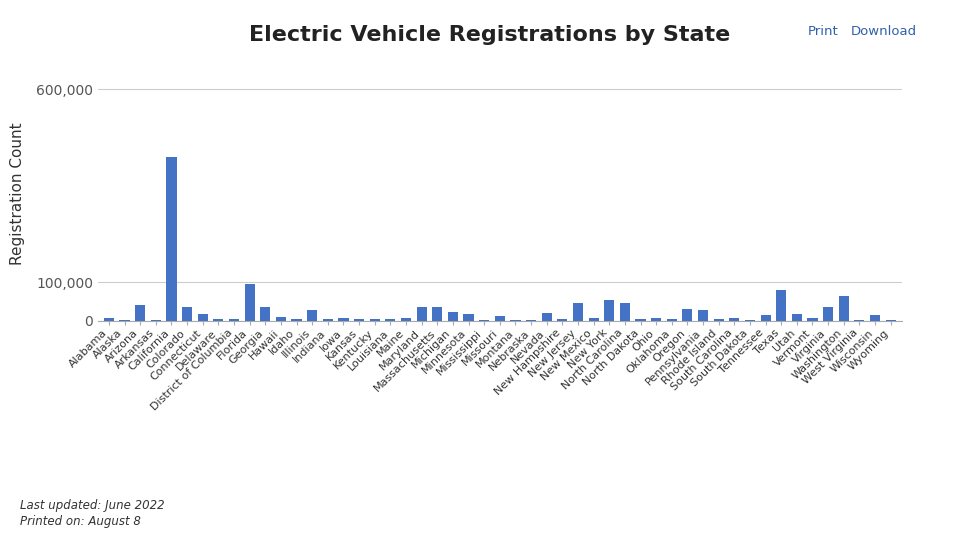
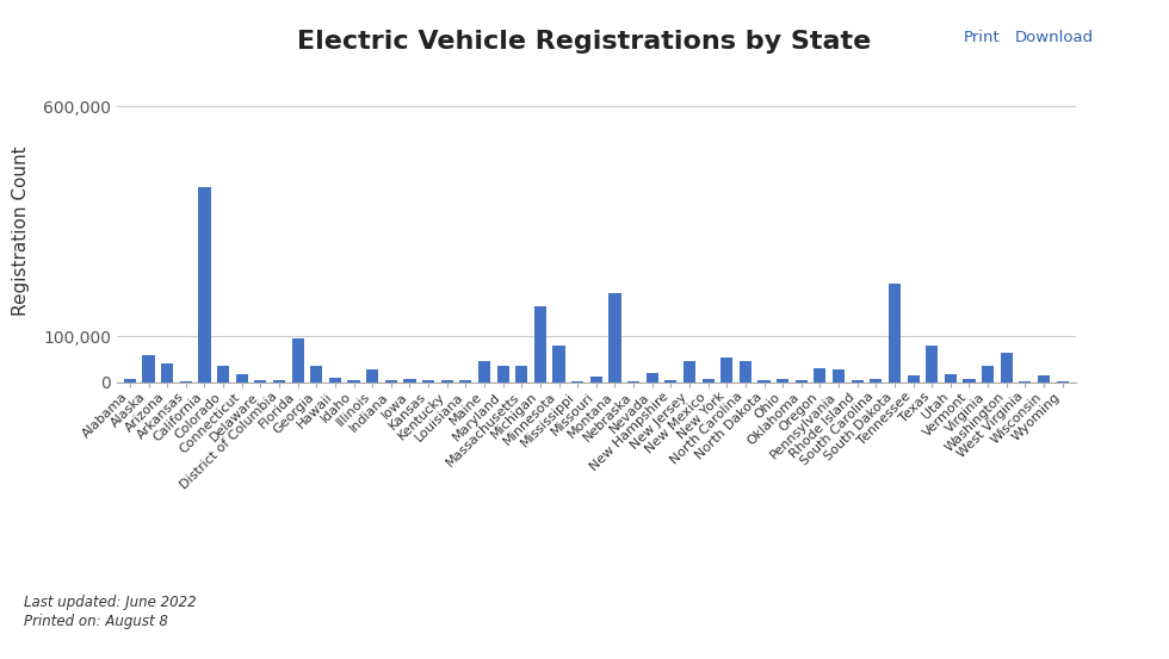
Alaska: 2,000 -> 60,000
Maine: 6,000 -> 45,000
Michigan: 22,000 -> 165,000
Minnesota: 18,000 -> 80,000
Montana: 3,000 -> 195,000
South Dakota: 2,000 -> 215,000
